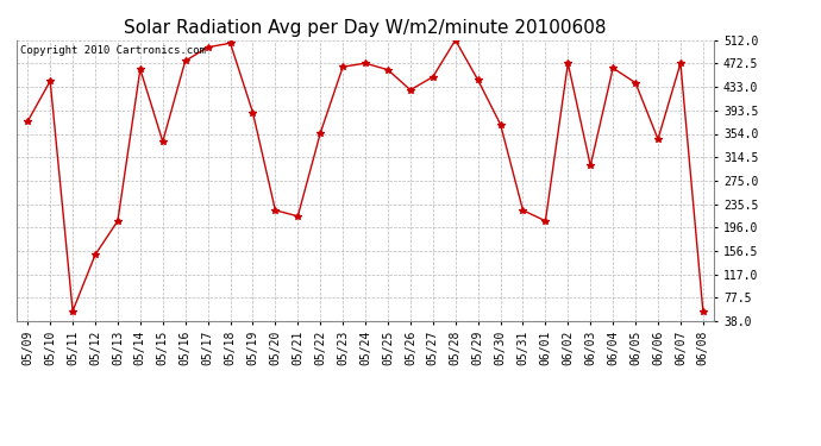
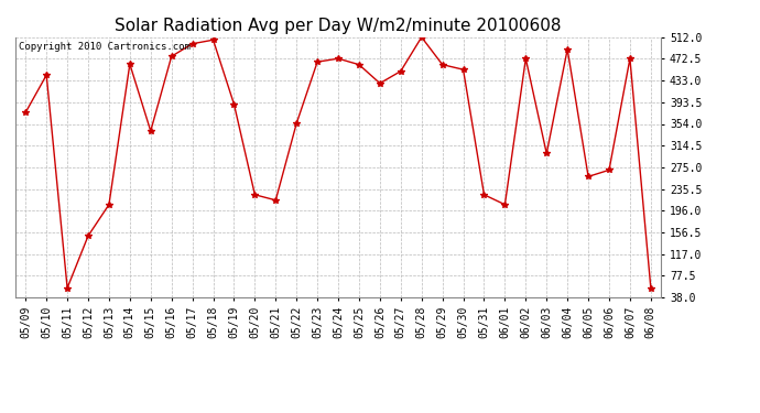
05/29: 445 -> 462
05/30: 370 -> 453
06/04: 465 -> 490
06/05: 440 -> 258
06/06: 345 -> 270
